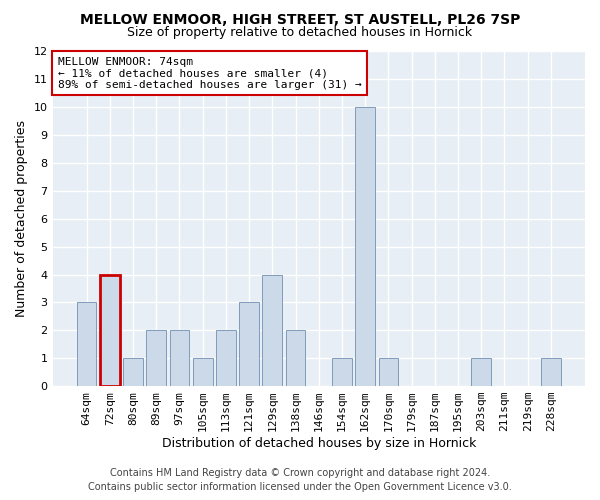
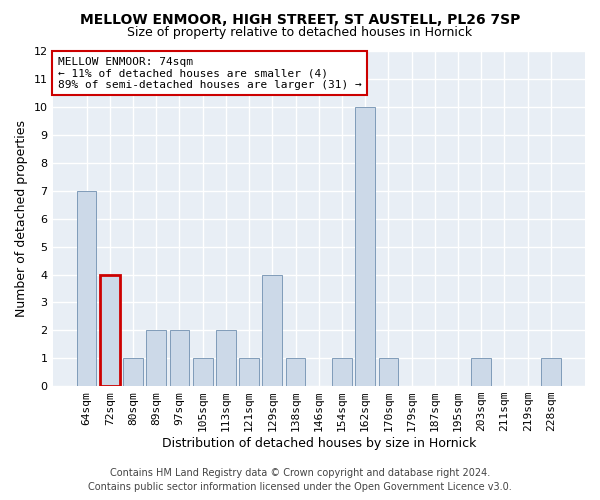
64sqm: 3 -> 7
121sqm: 3 -> 1
138sqm: 2 -> 1
